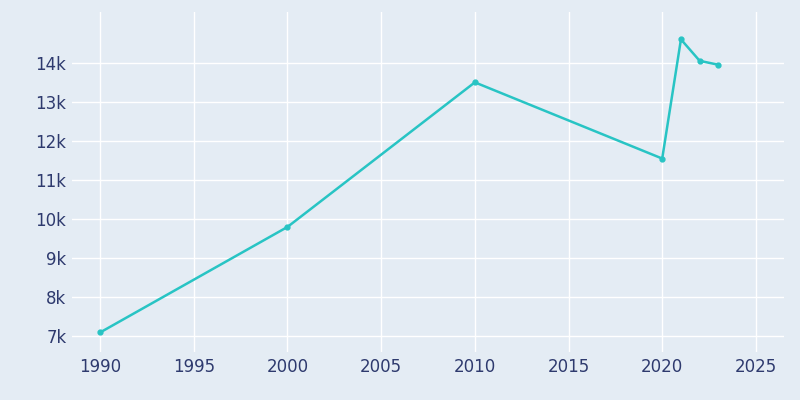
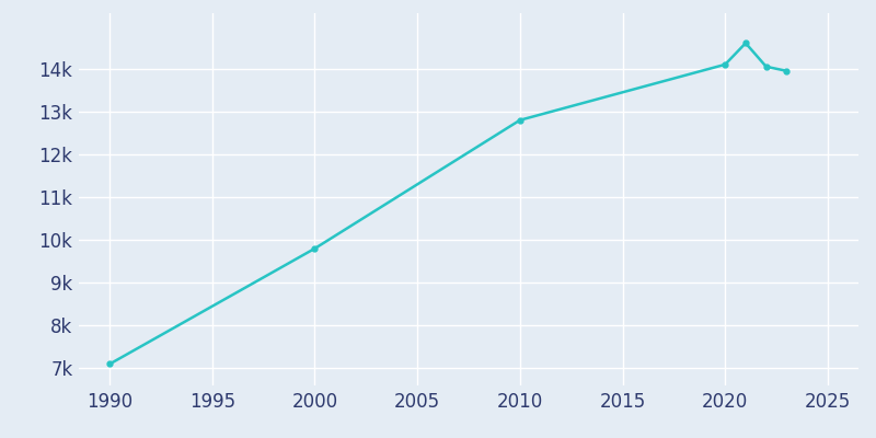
2010: 13.50k -> 12.80k
2020: 11.55k -> 14.10k
